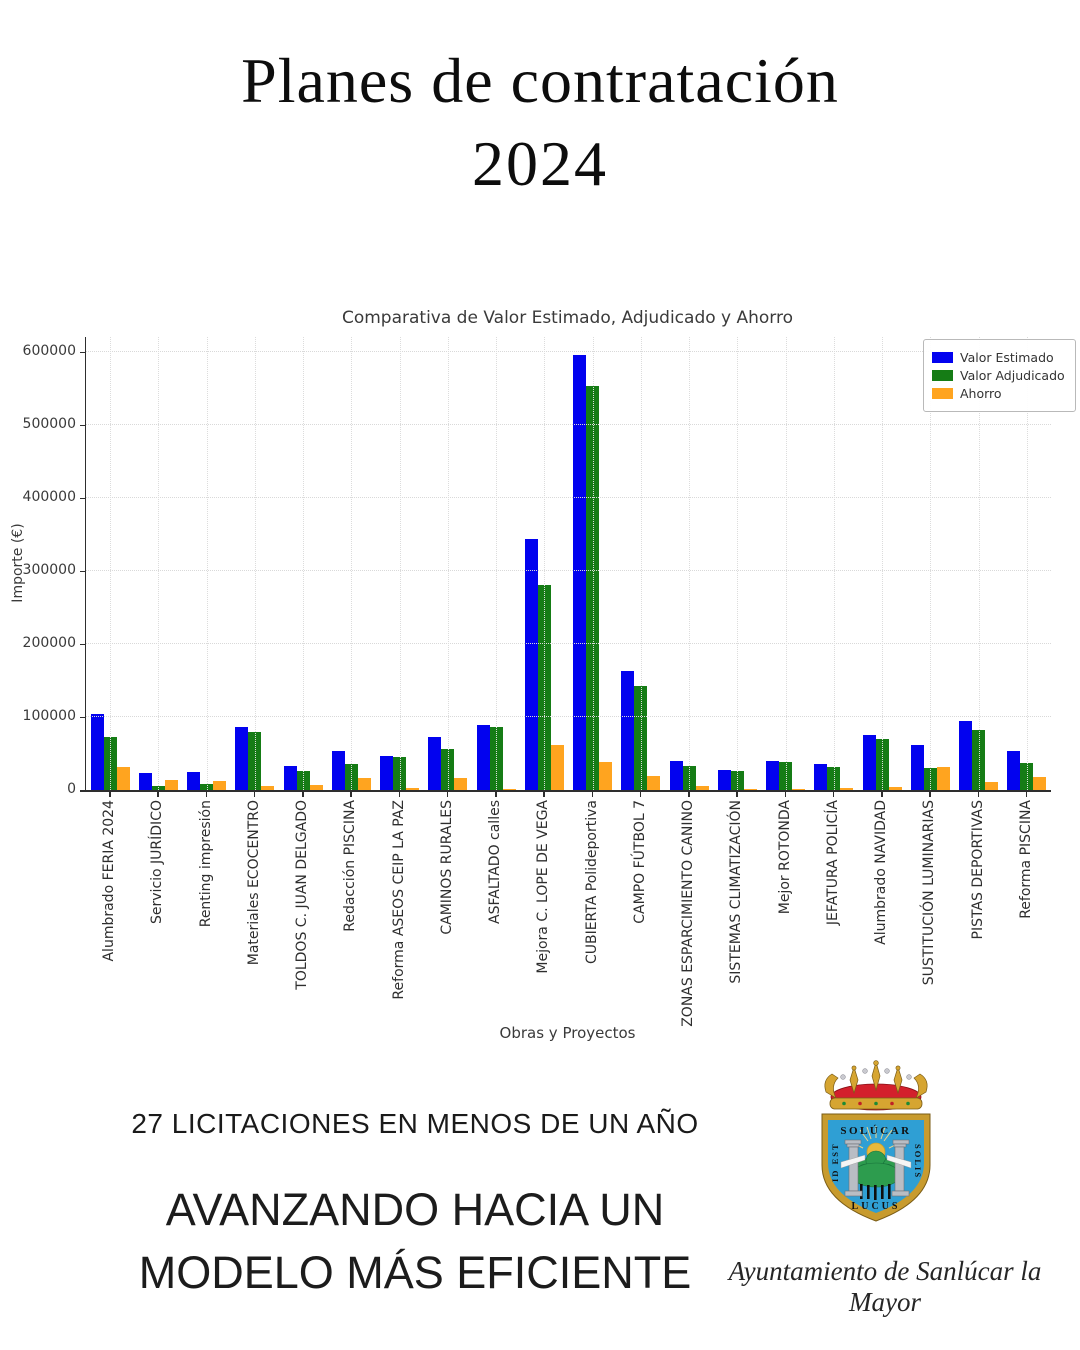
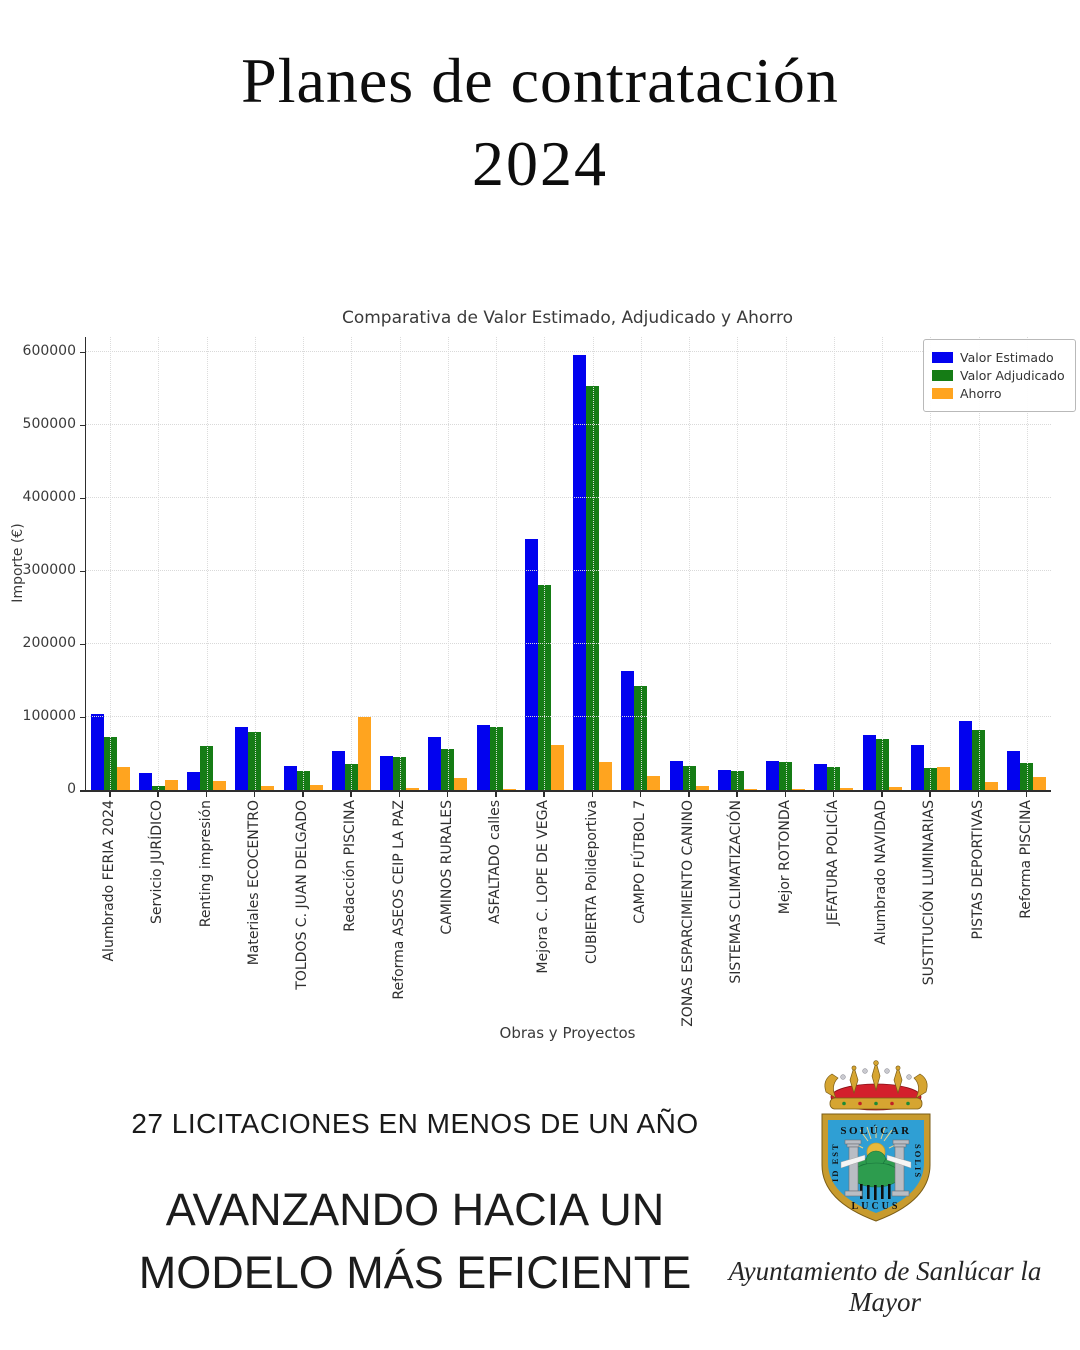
Valor Adjudicado/Renting impresión: 10000 -> 60000
Ahorro/Redacción PISCINA: 20000 -> 100000
